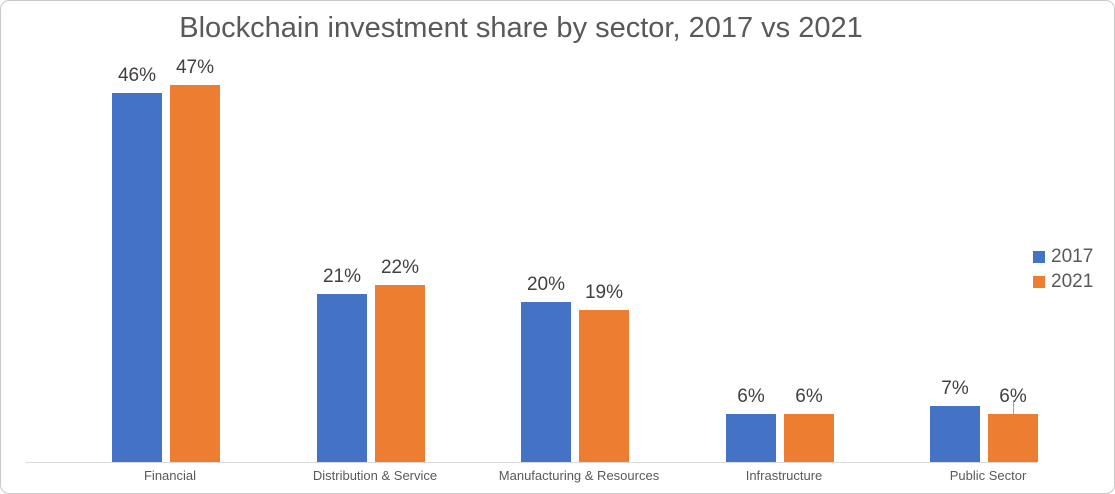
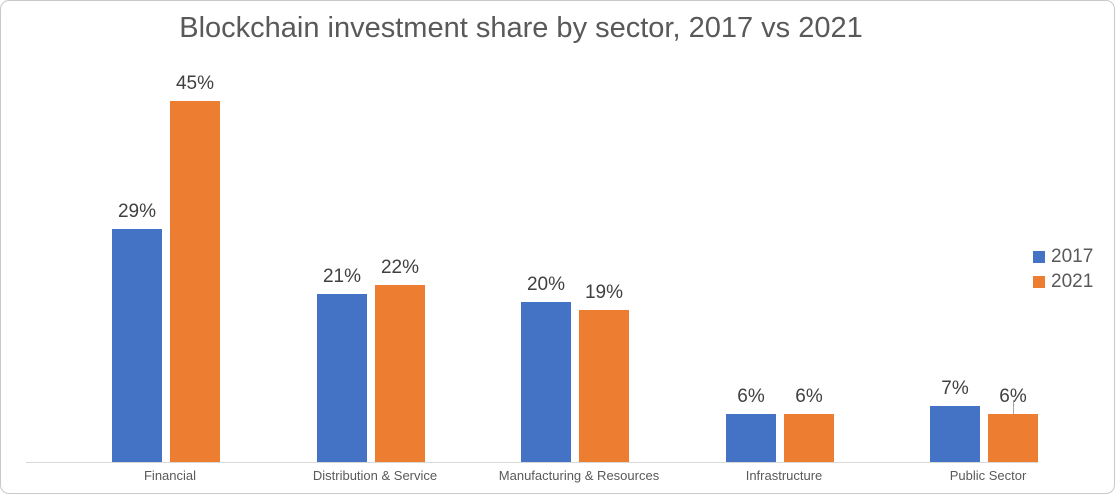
2017/Financial: 46% -> 29%
2021/Financial: 47% -> 45%
